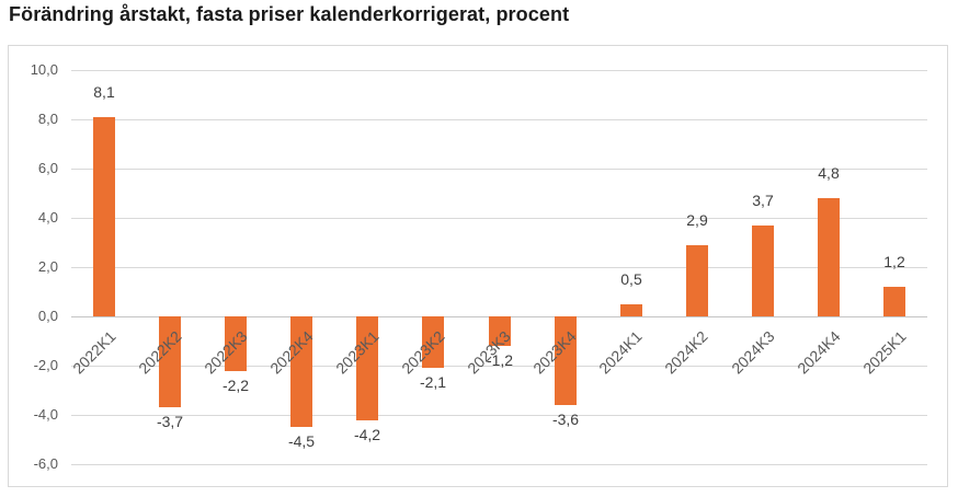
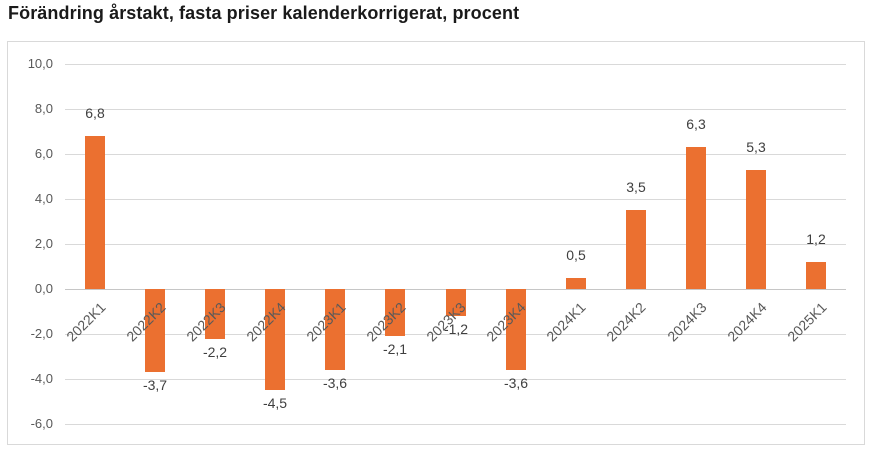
2022K1: 8,1 -> 6,8
2023K1: -4,2 -> -3,6
2024K2: 2,9 -> 3,5
2024K3: 3,7 -> 6,3
2024K4: 4,8 -> 5,3
